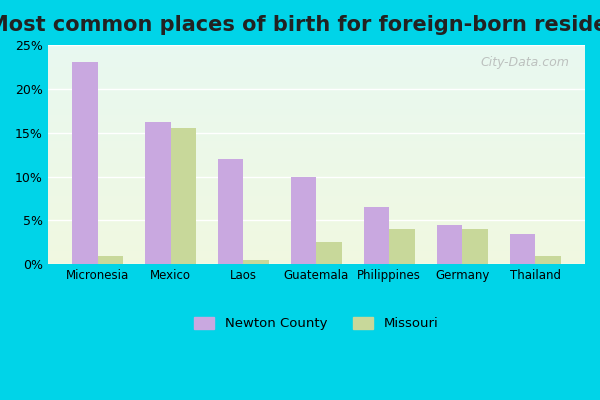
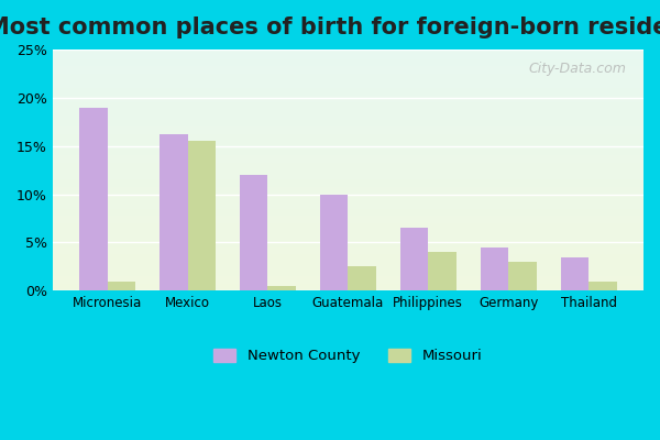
Newton County/Micronesia: 23.0% -> 19.0%
Missouri/Germany: 4.0% -> 3.0%
